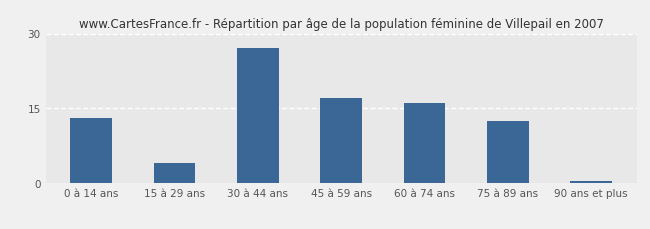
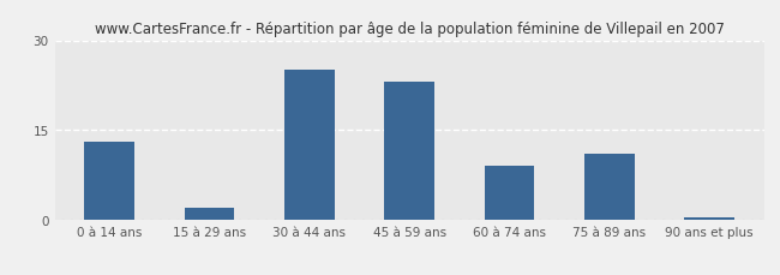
15 à 29 ans: 4.0 -> 2.0
30 à 44 ans: 27.0 -> 25.0
45 à 59 ans: 17.0 -> 23.0
60 à 74 ans: 16.0 -> 9.0
75 à 89 ans: 12.5 -> 11.0
